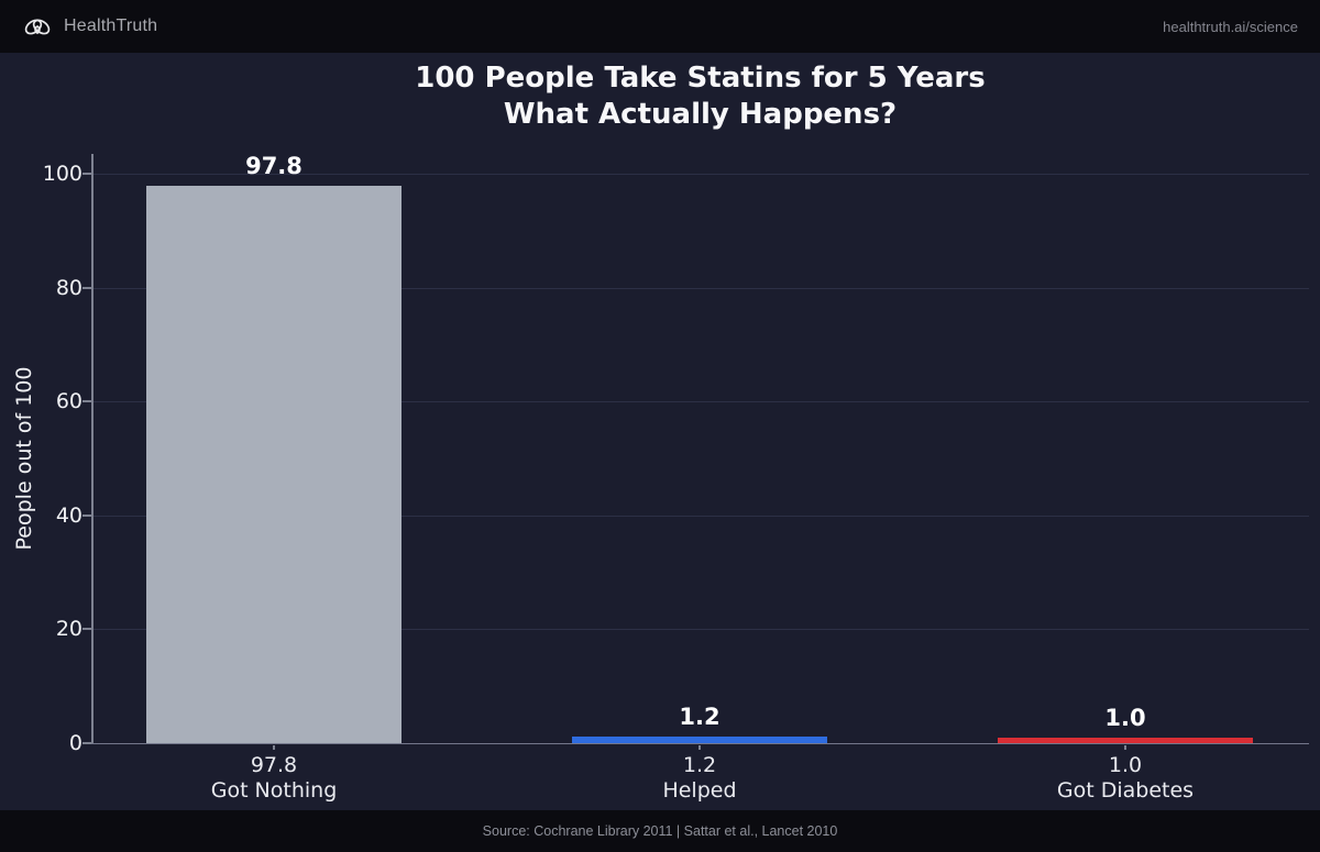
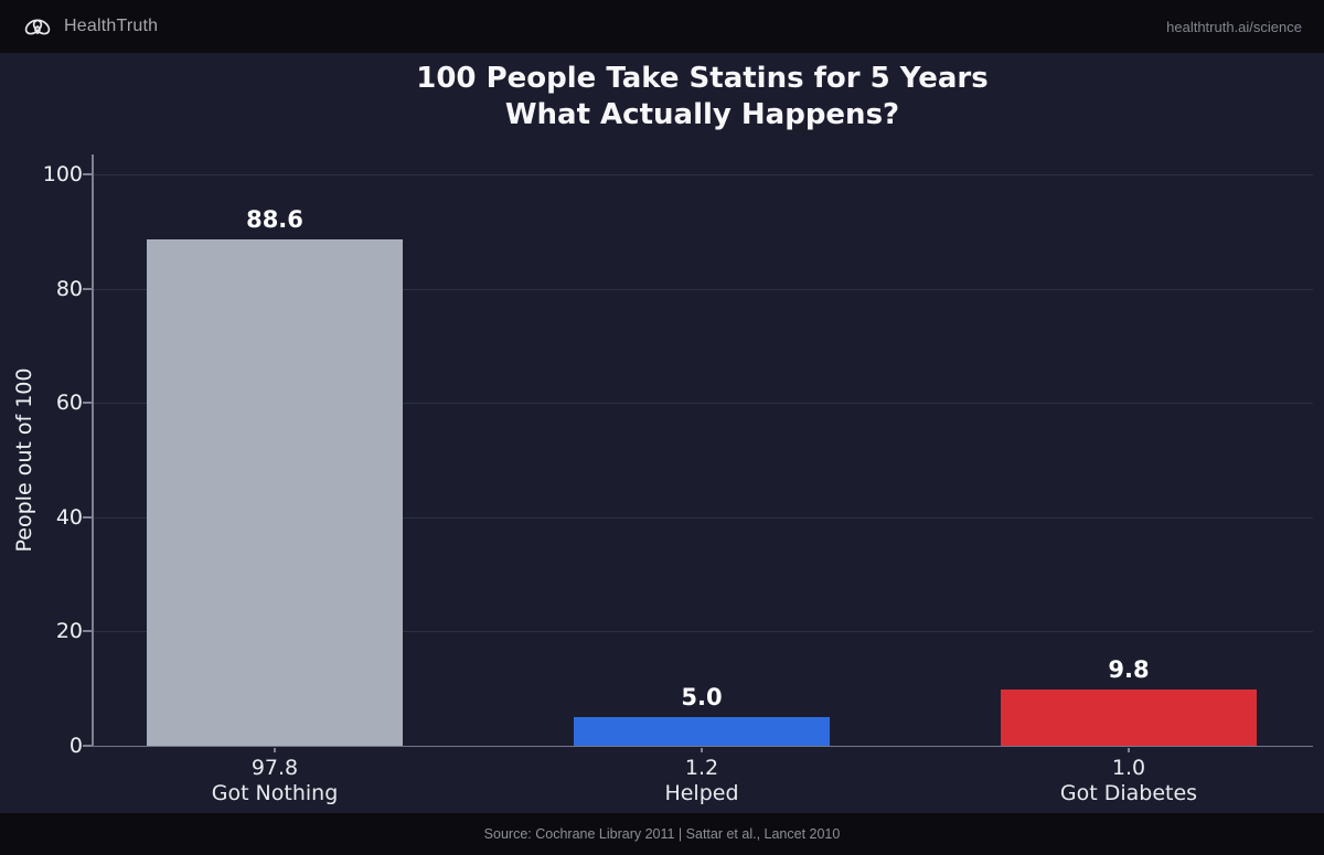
Got Nothing: 97.8 -> 88.6
Helped: 1.2 -> 5.0
Got Diabetes: 1.0 -> 9.8
